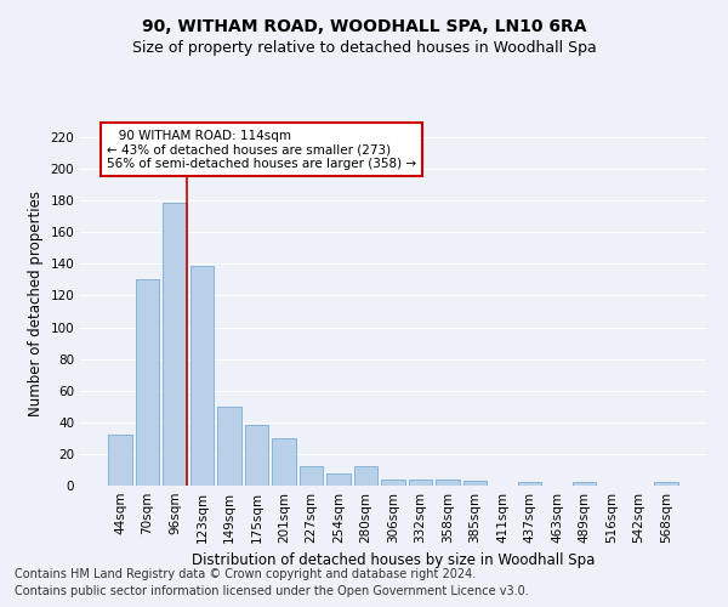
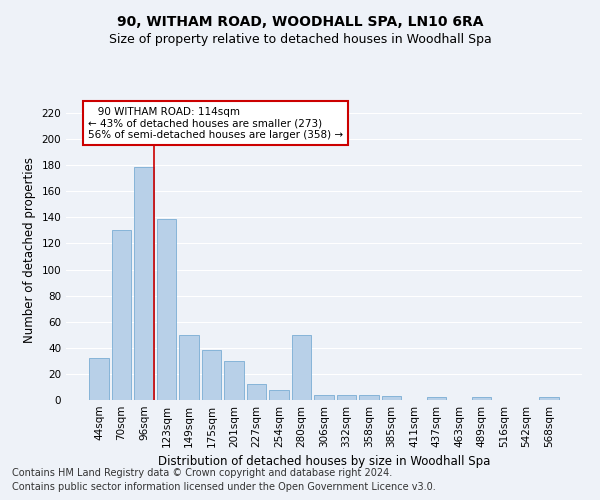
280sqm: 12 -> 50
